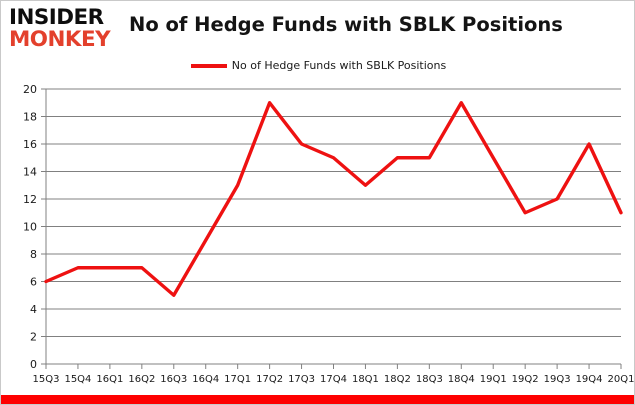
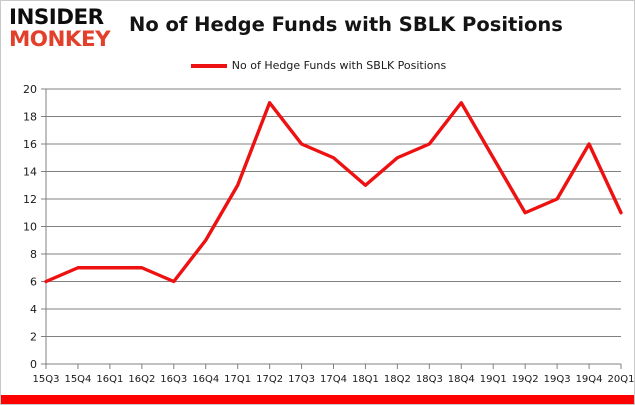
16Q3: 5 -> 6
18Q3: 15 -> 16
